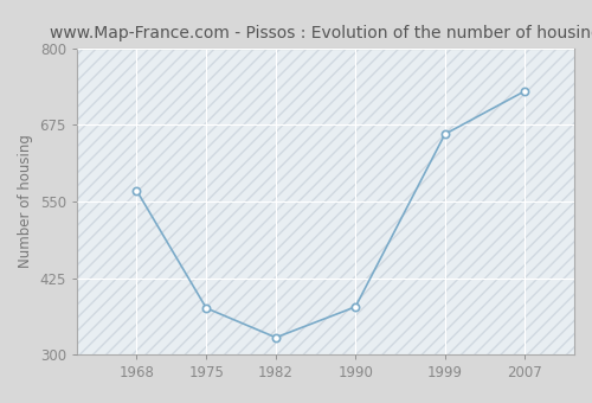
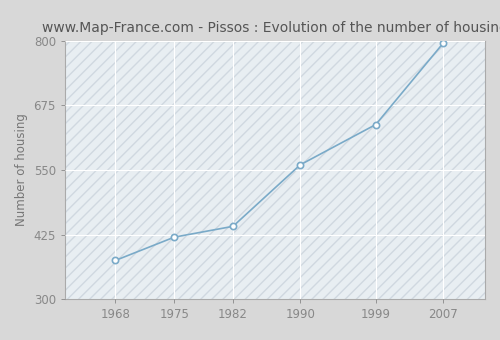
1968: 568 -> 375
1975: 376 -> 420
1982: 328 -> 441
1990: 378 -> 560
1999: 660 -> 638
2007: 730 -> 795
